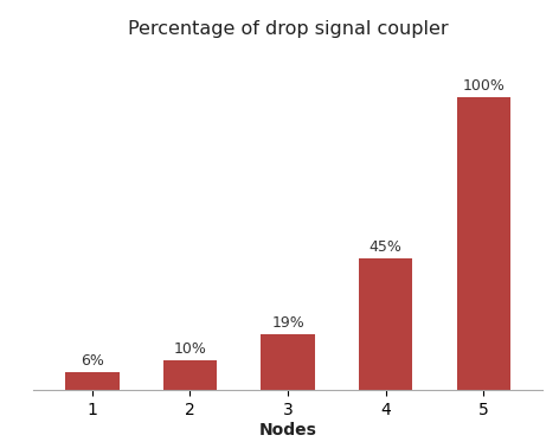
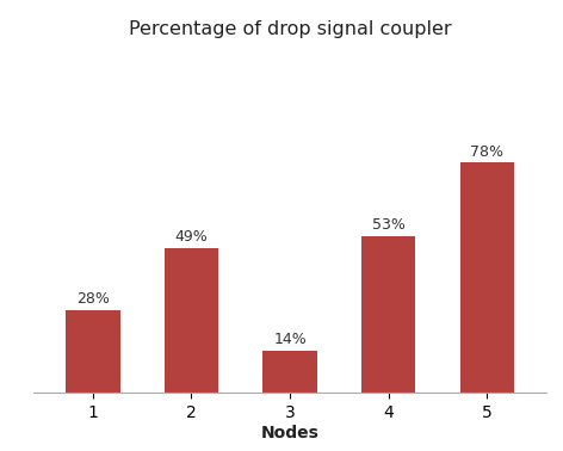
1: 6% -> 28%
2: 10% -> 49%
3: 19% -> 14%
4: 45% -> 53%
5: 100% -> 78%
